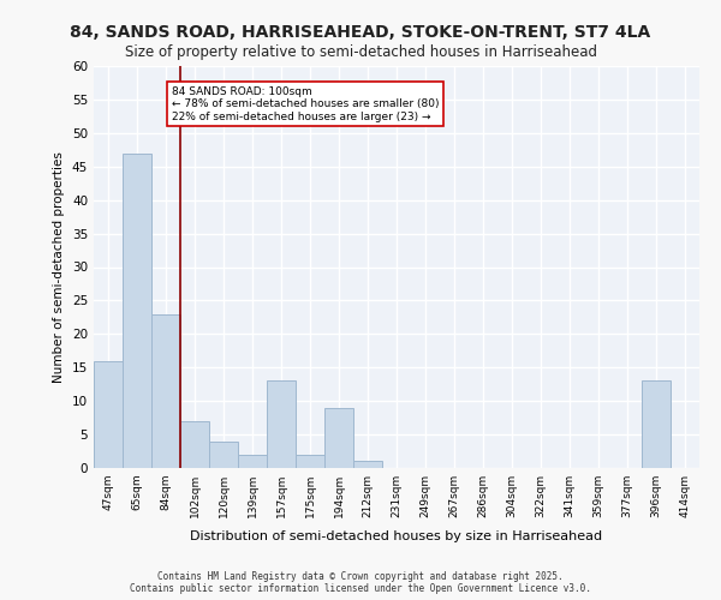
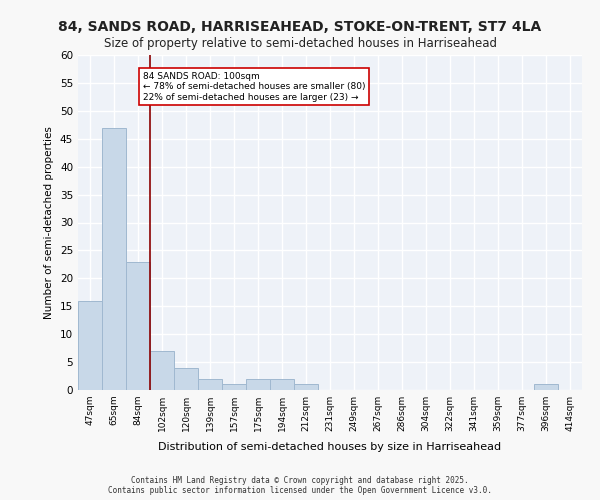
157sqm: 13 -> 1
194sqm: 9 -> 2
396sqm: 13 -> 1
